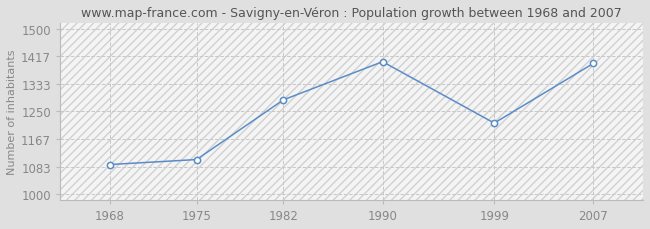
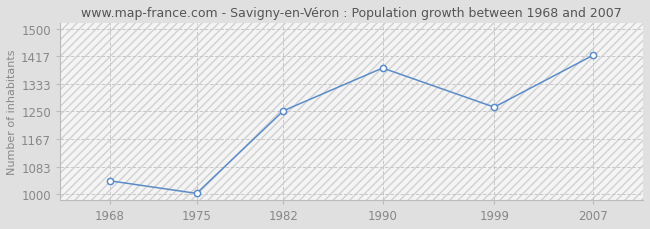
1968: 1090 -> 1041
1975: 1105 -> 1003
1982: 1285 -> 1252
1990: 1400 -> 1381
1999: 1215 -> 1263
2007: 1395 -> 1420
